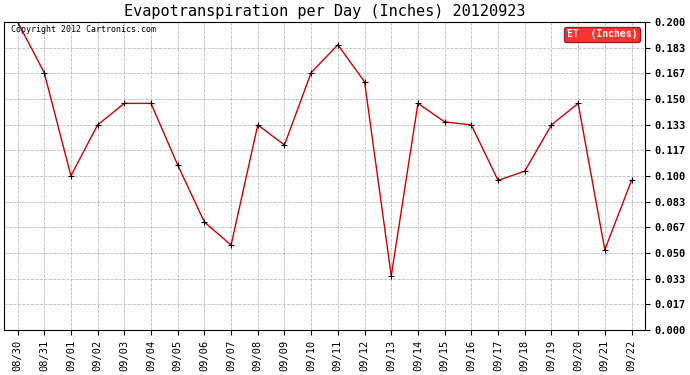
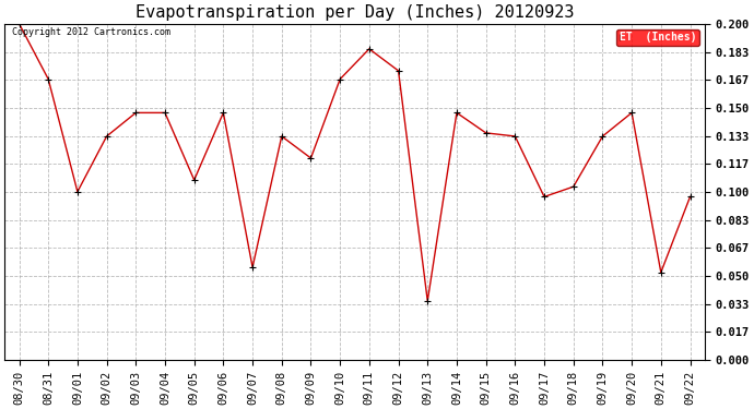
09/06: 0.070 -> 0.147
09/12: 0.161 -> 0.172
